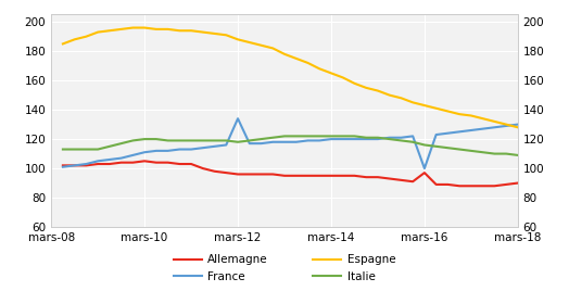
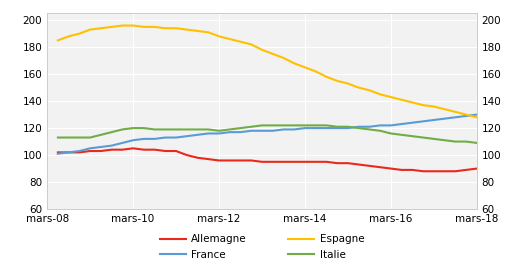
France/mars-12: 134 -> 116
Allemagne/mars-16: 97 -> 90
France/mars-16: 100 -> 122
